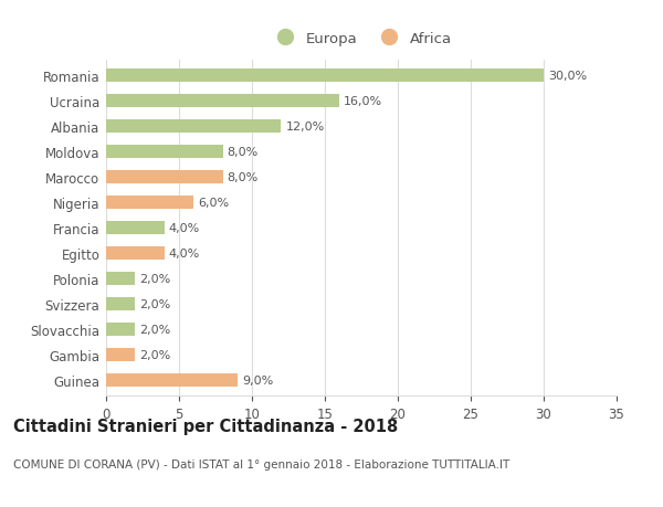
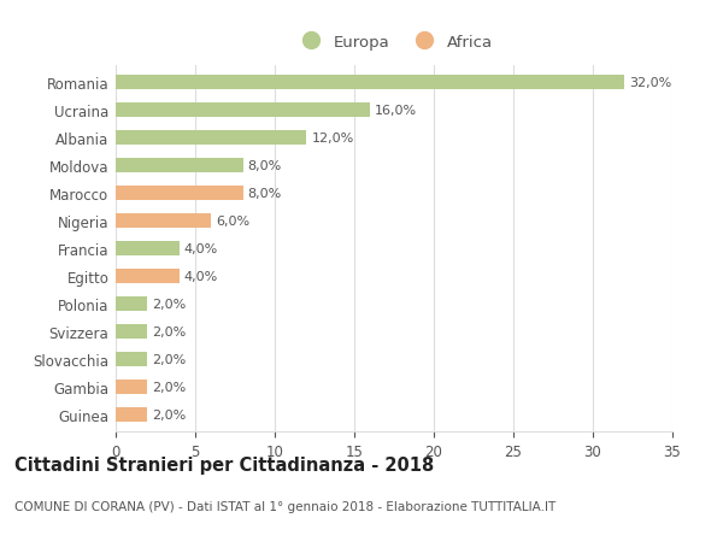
Romania: 30,0% -> 32,0%
Guinea: 9,0% -> 2,0%
